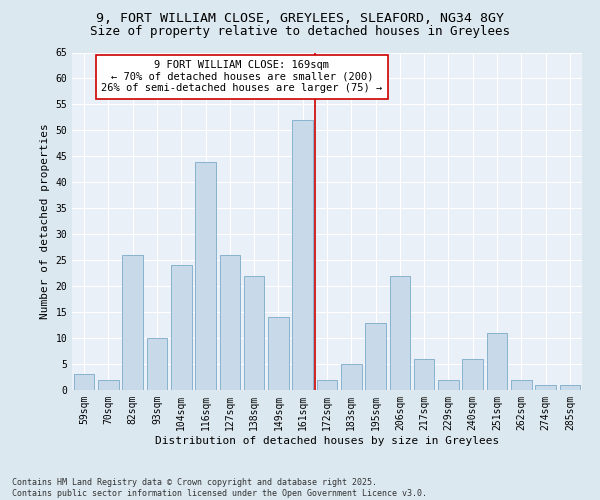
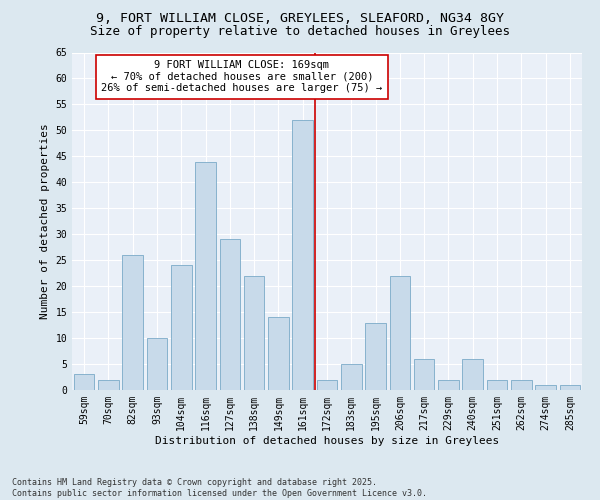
127sqm: 26 -> 29
251sqm: 11 -> 2
